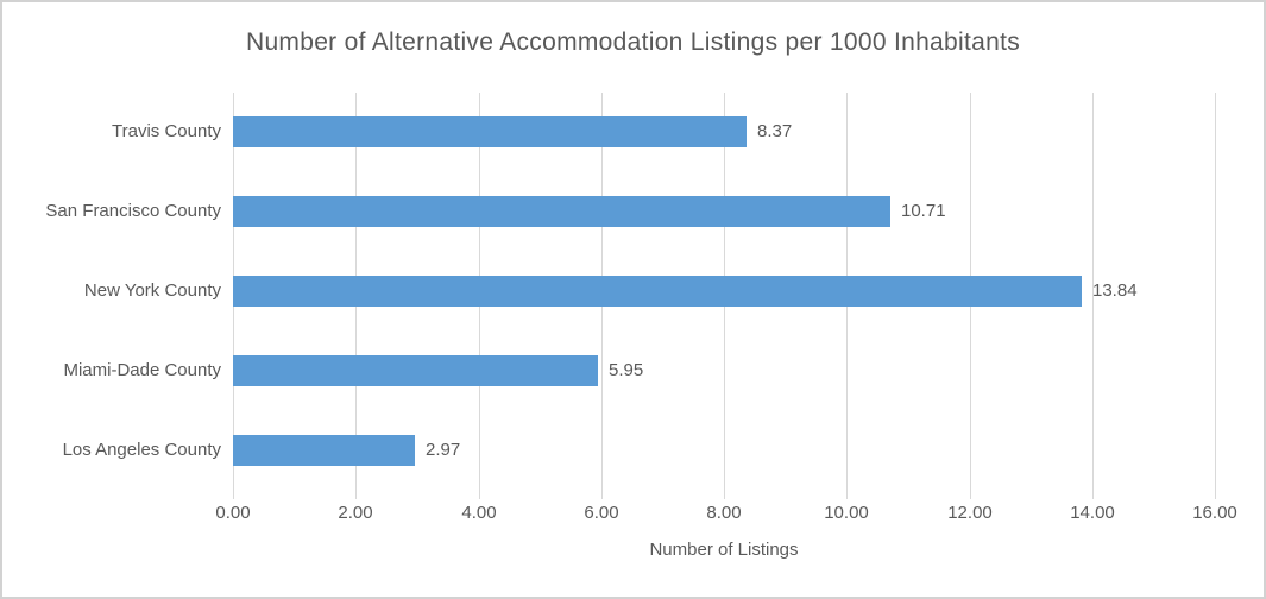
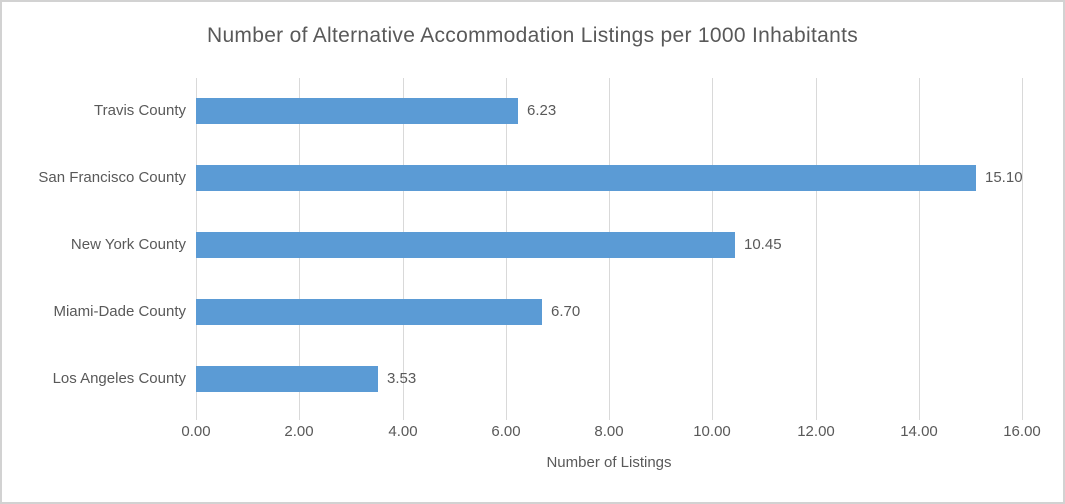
Travis County: 8.37 -> 6.23
San Francisco County: 10.71 -> 15.10
New York County: 13.84 -> 10.45
Miami-Dade County: 5.95 -> 6.70
Los Angeles County: 2.97 -> 3.53
